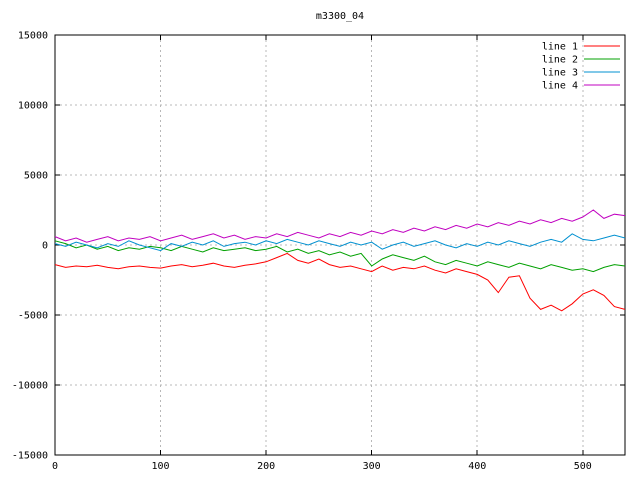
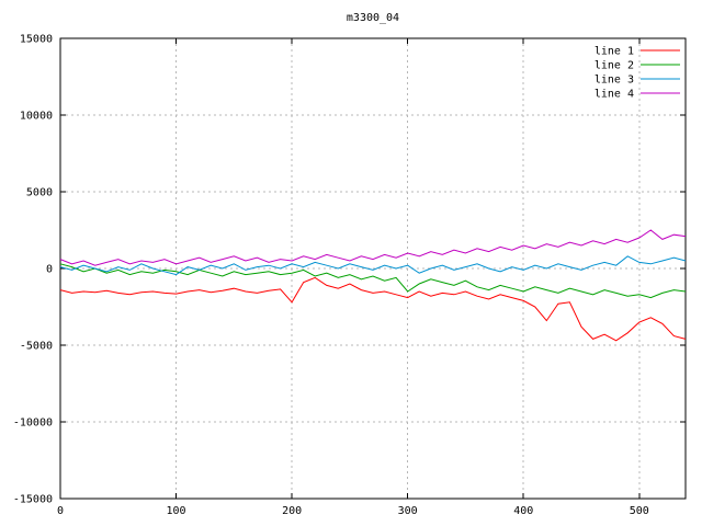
line 1/200: -1200 -> -2200
